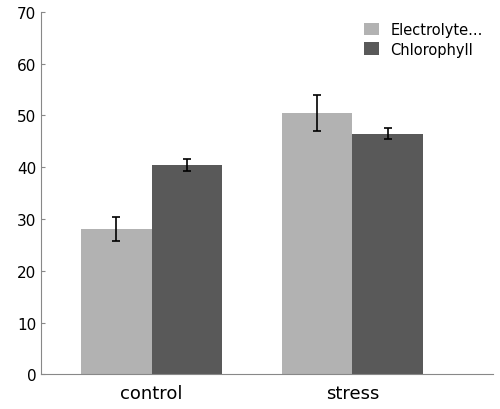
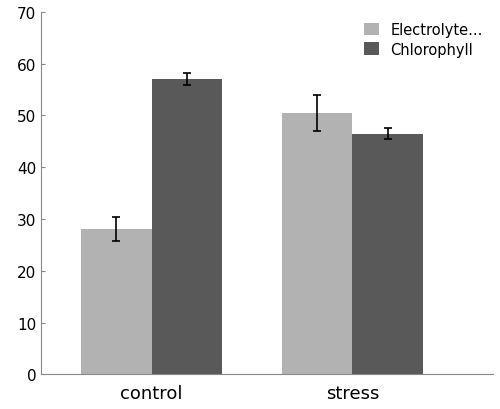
Chlorophyll/control: 40.4 -> 57.0
